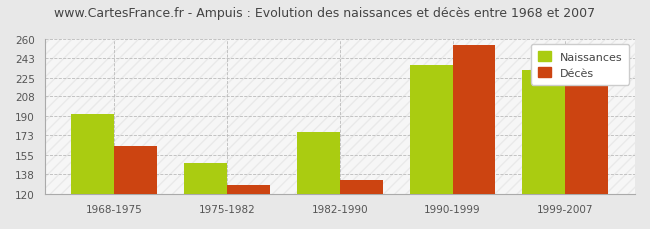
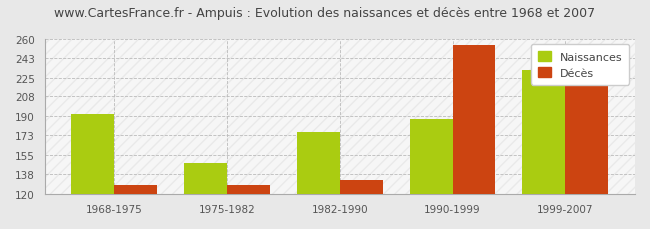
Décès/1968-1975: 163 -> 128
Naissances/1990-1999: 236 -> 188
